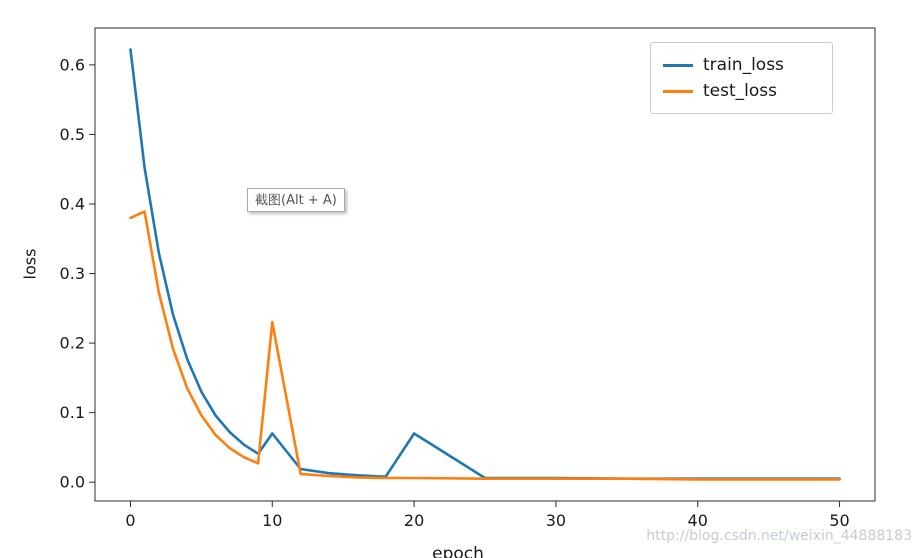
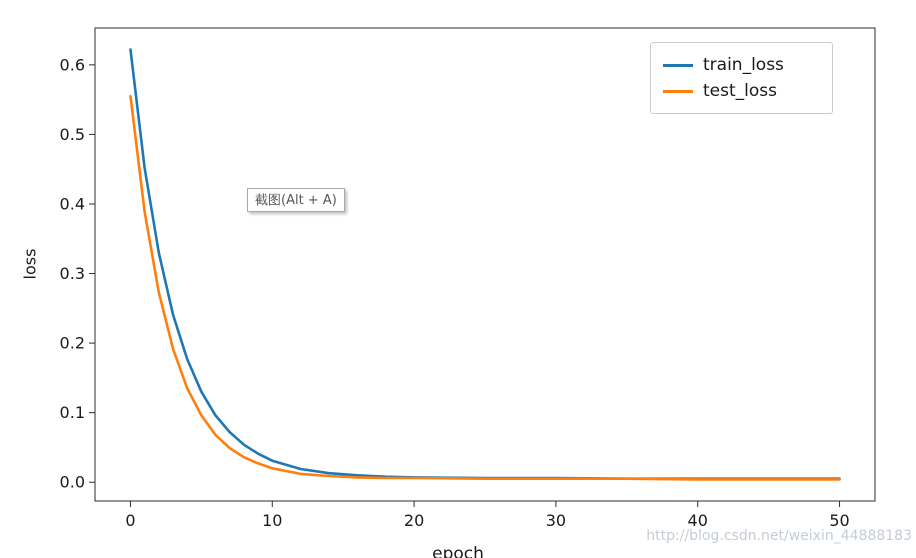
test_loss/0: 0.38 -> 0.56
train_loss/10: 0.07 -> 0.03
test_loss/10: 0.23 -> 0.02
train_loss/20: 0.07 -> 0.01
